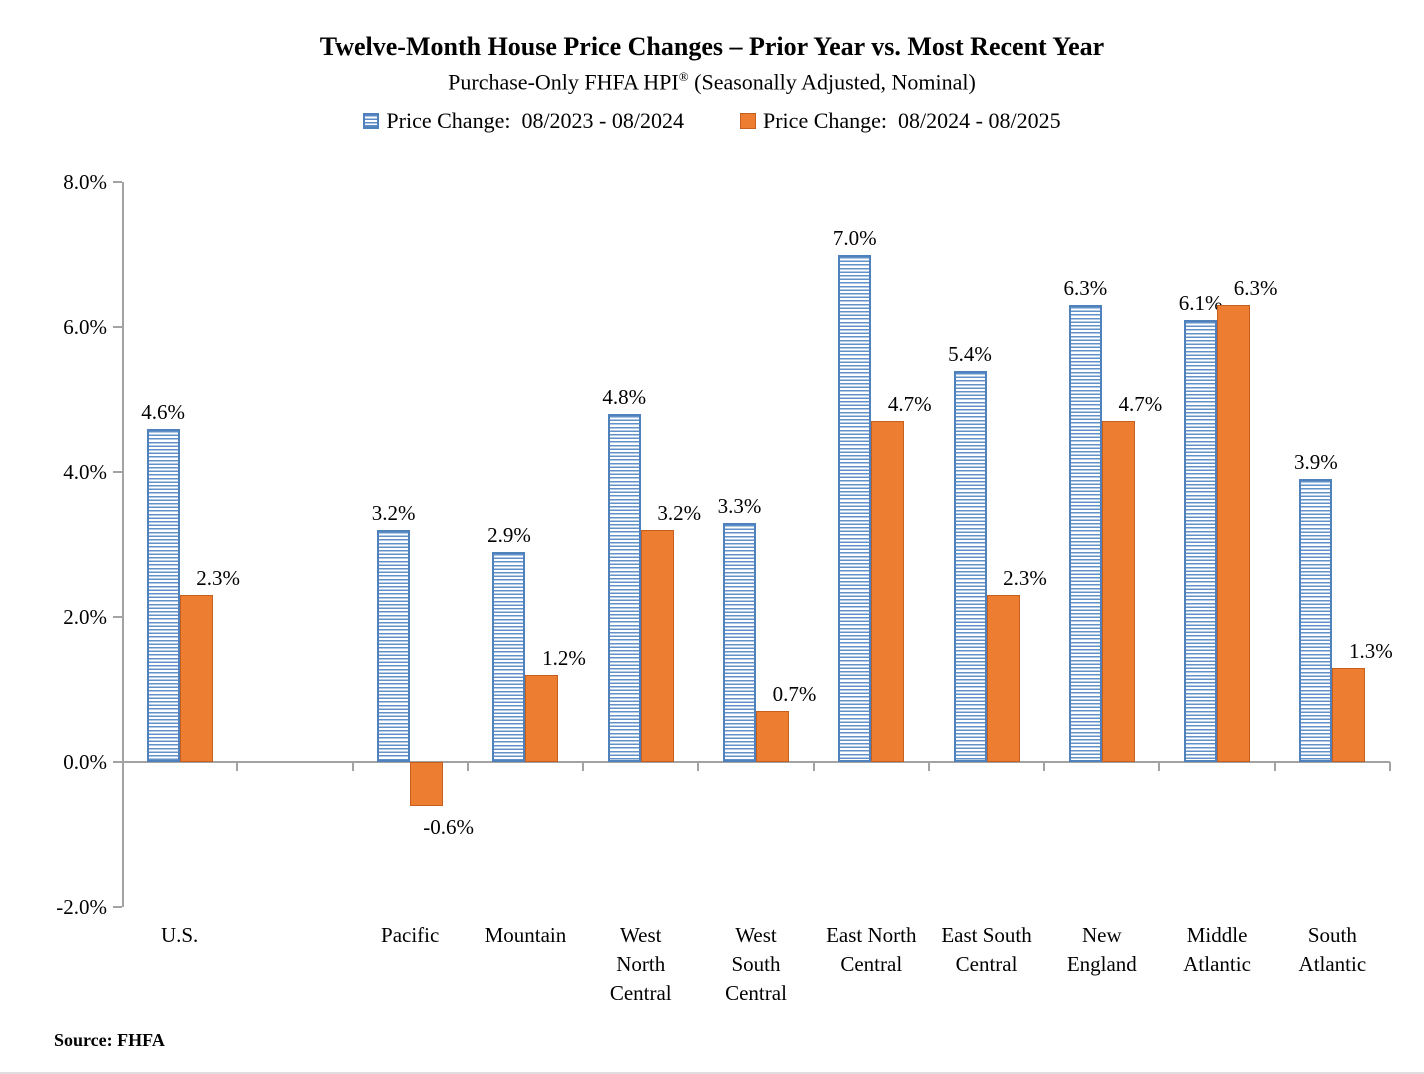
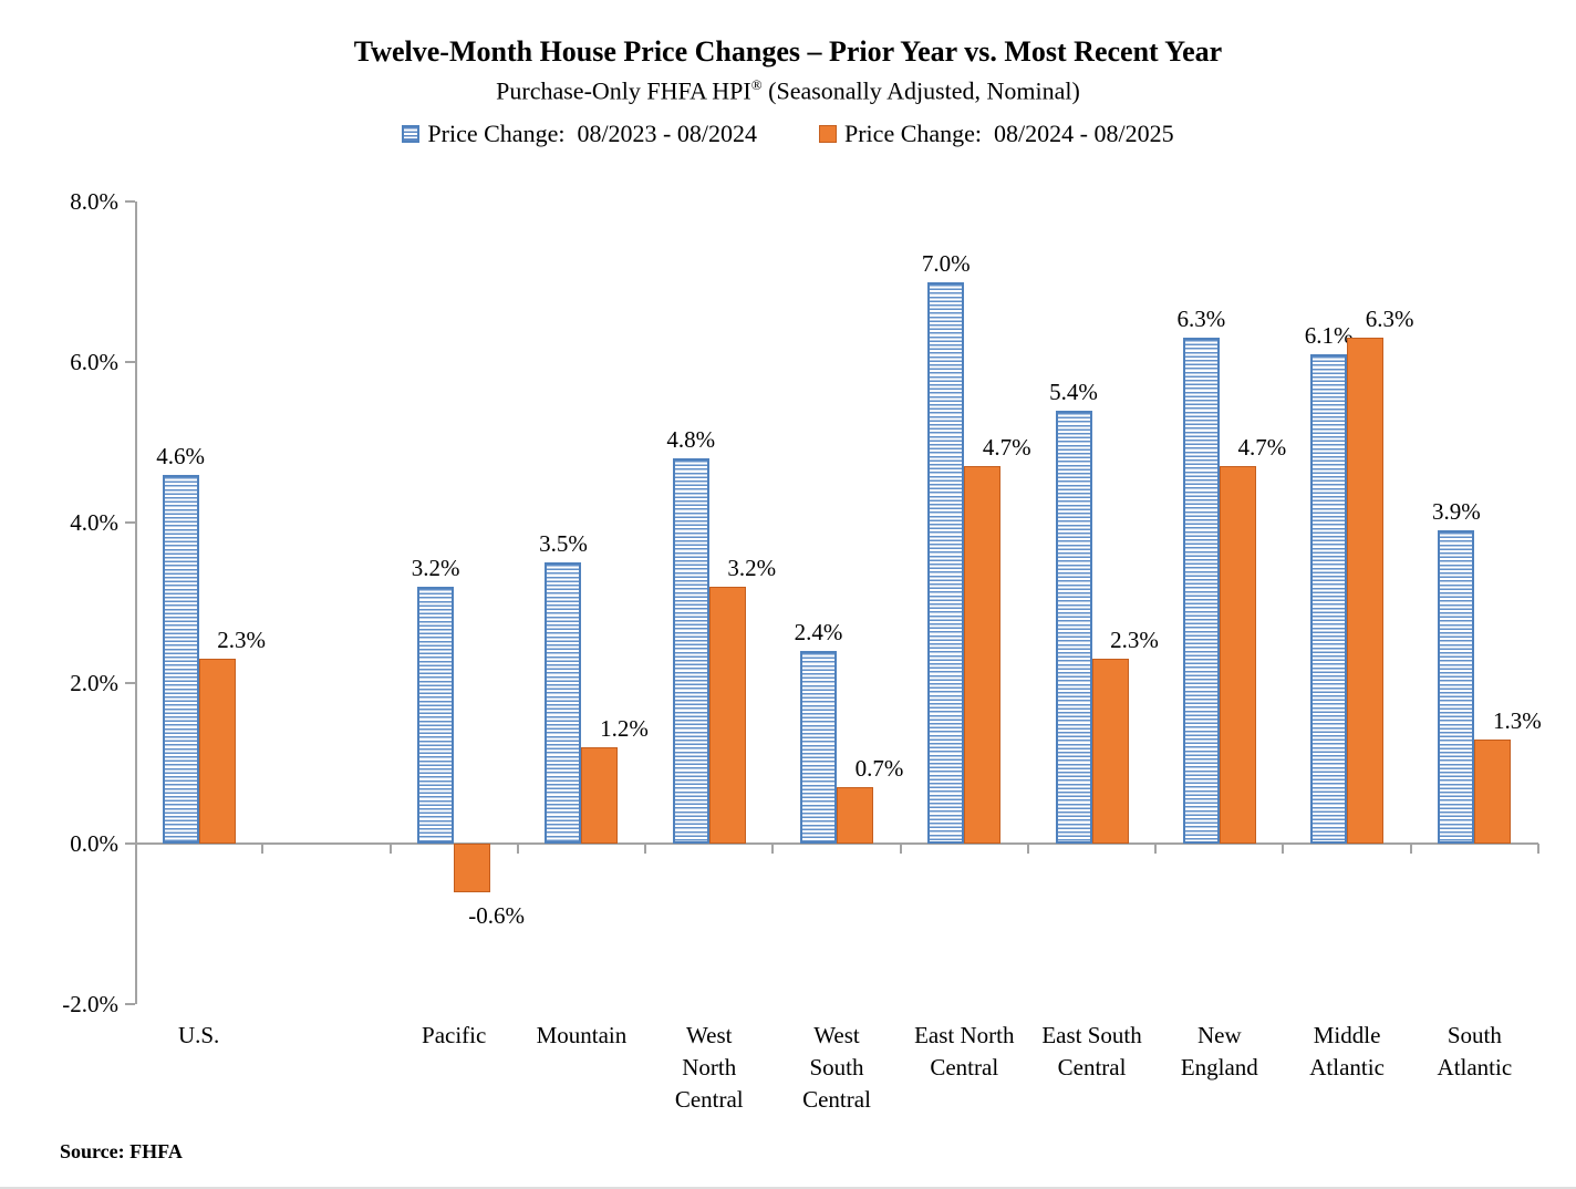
Price Change: 08/2023 - 08/2024/Mountain: 2.9% -> 3.5%
Price Change: 08/2023 - 08/2024/West South Central: 3.3% -> 2.4%
